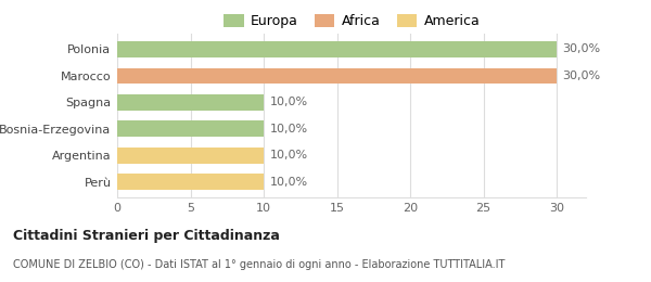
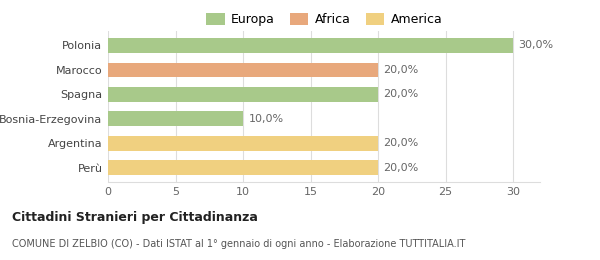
Marocco: 30,0% -> 20,0%
Spagna: 10,0% -> 20,0%
Argentina: 10,0% -> 20,0%
Perù: 10,0% -> 20,0%
